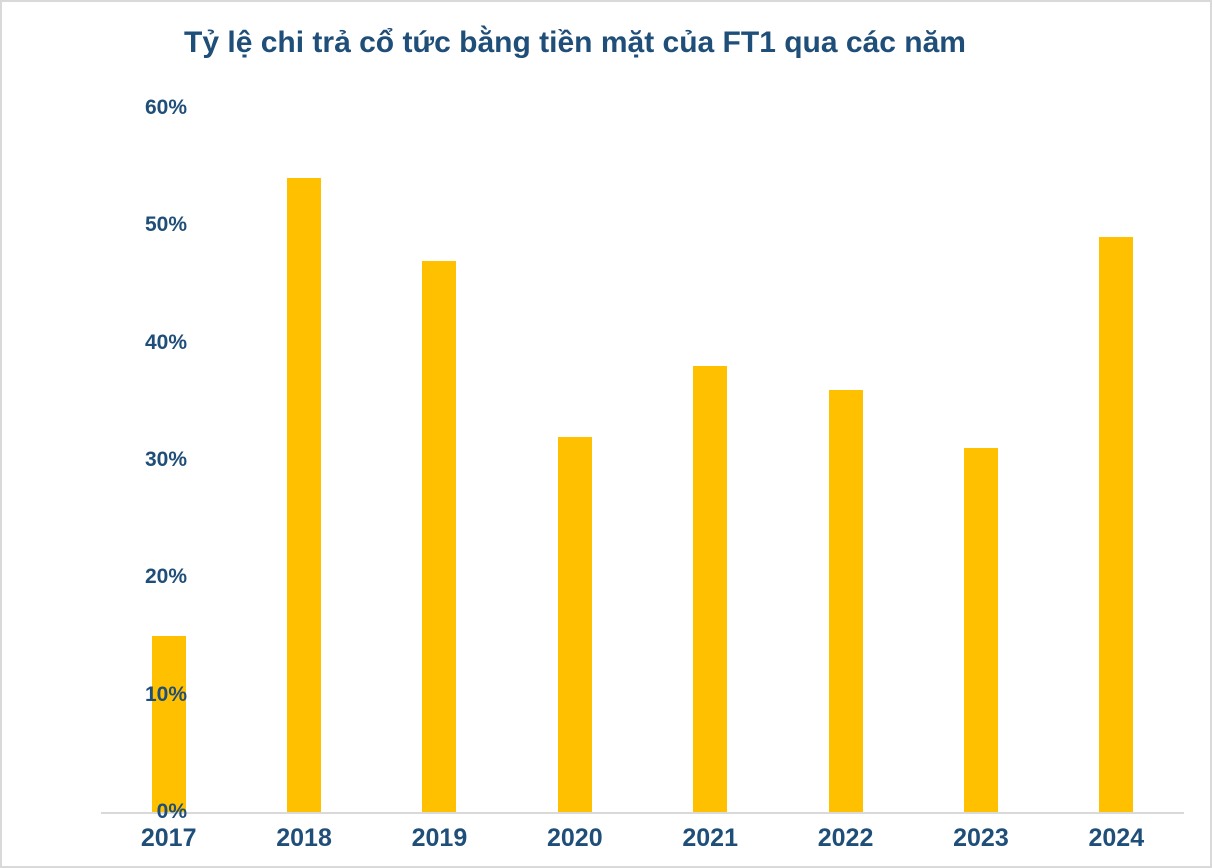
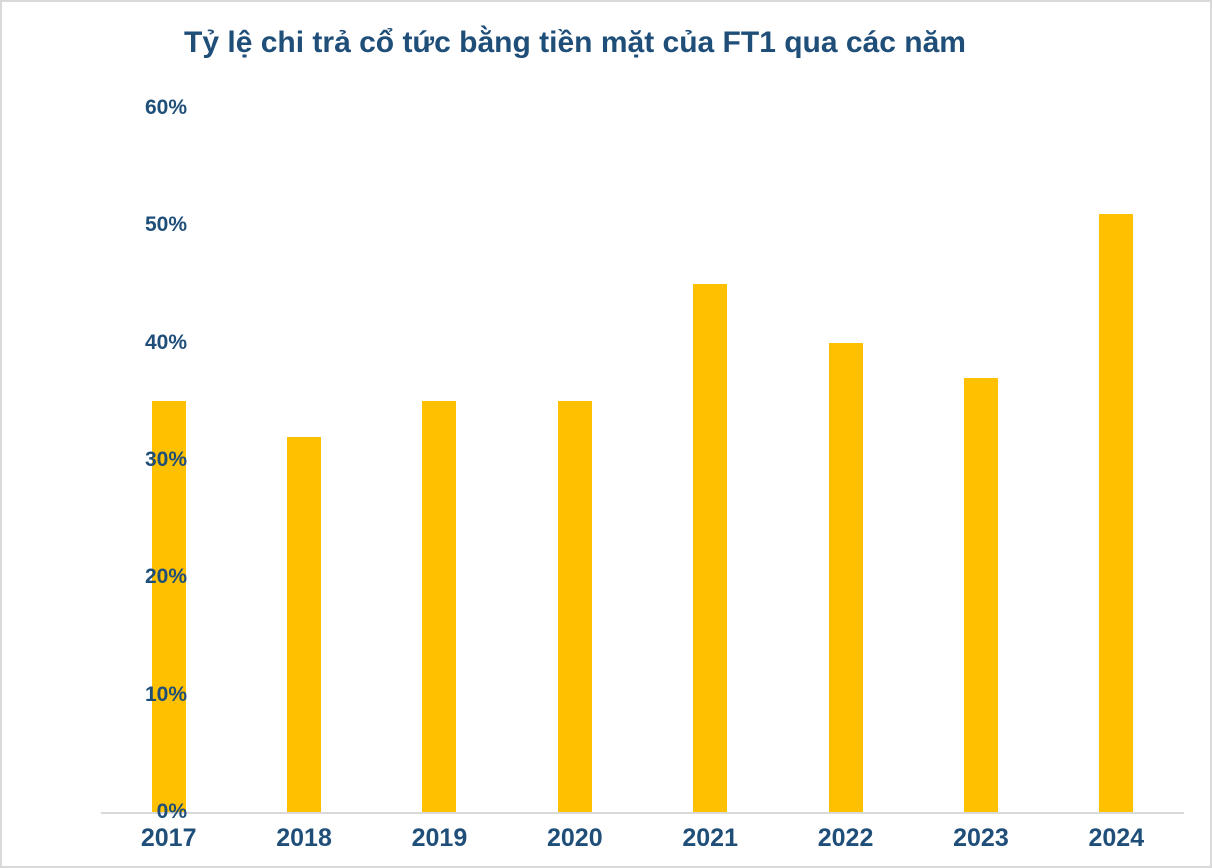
2017: 15% -> 35%
2018: 54% -> 32%
2019: 47% -> 35%
2020: 32% -> 35%
2021: 38% -> 45%
2022: 36% -> 40%
2023: 31% -> 37%
2024: 49% -> 51%
